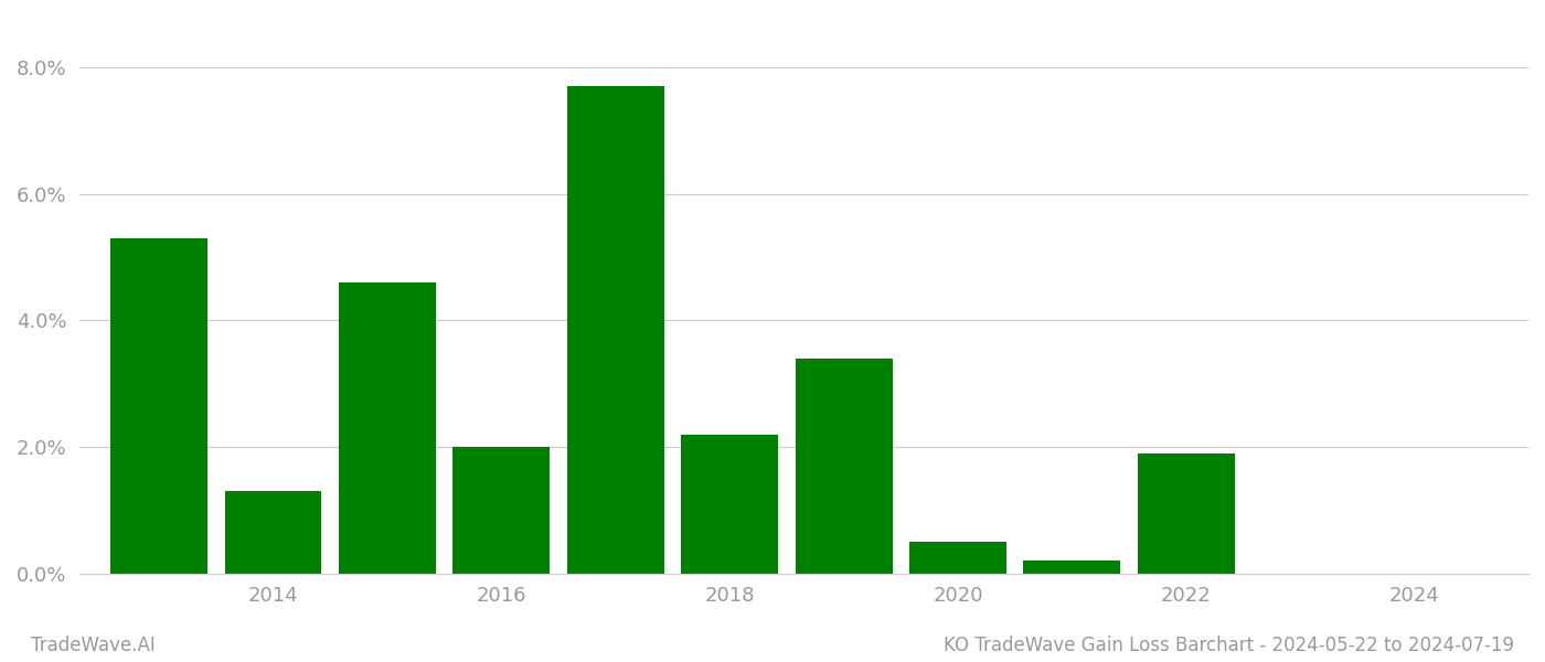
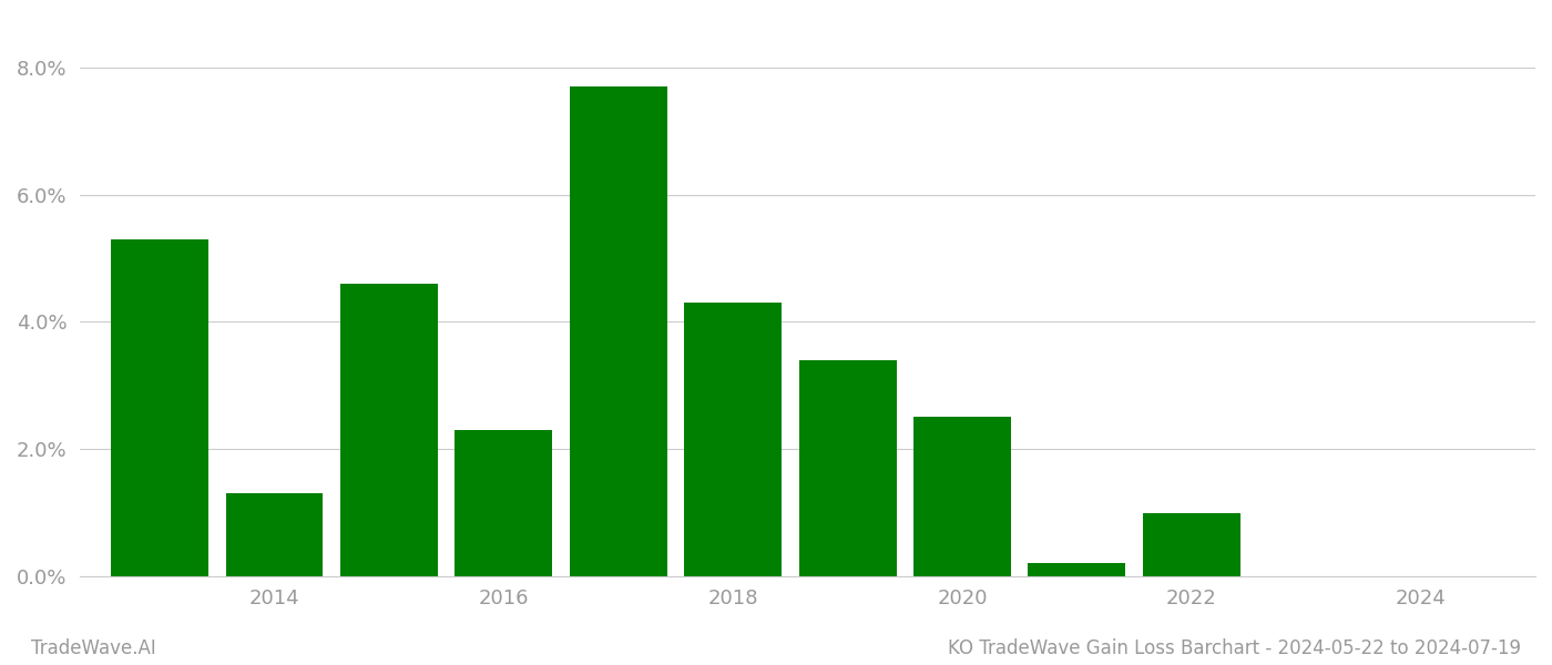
2016: 2.0% -> 2.3%
2018: 2.2% -> 4.3%
2020: 0.5% -> 2.5%
2022: 1.9% -> 1.0%
